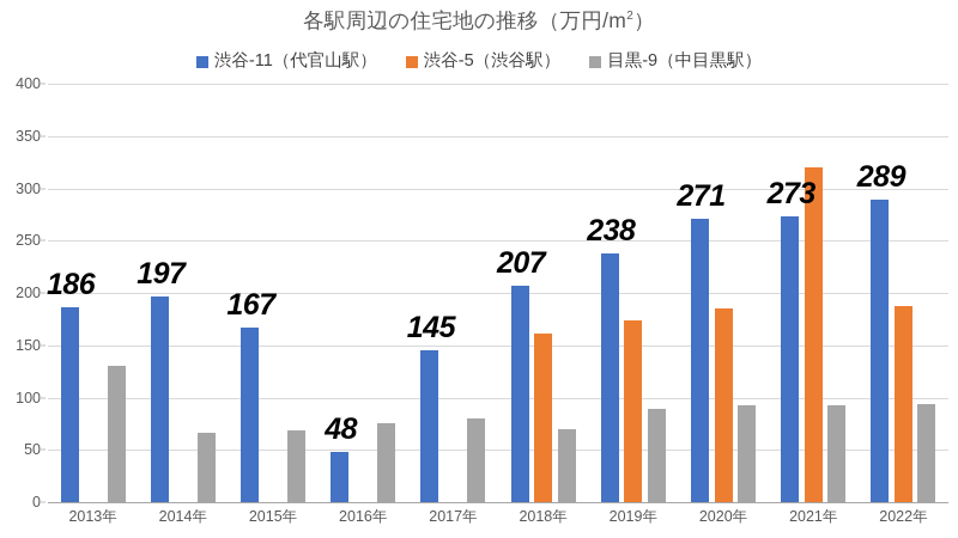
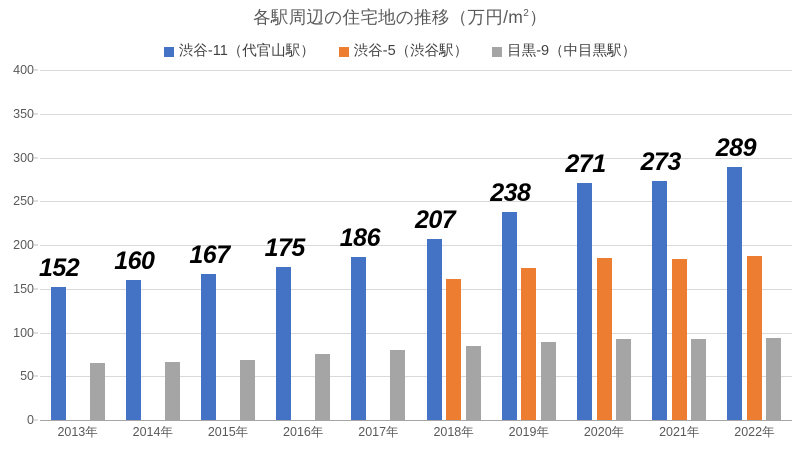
渋谷-11（代官山駅）/2013年: 186 -> 152
目黒-9（中目黒駅）/2013年: 130 -> 60
渋谷-11（代官山駅）/2014年: 197 -> 160
渋谷-11（代官山駅）/2016年: 48 -> 175
渋谷-11（代官山駅）/2017年: 145 -> 186
目黒-9（中目黒駅）/2018年: 70 -> 80
渋谷-5（渋谷駅）/2021年: 320 -> 180
